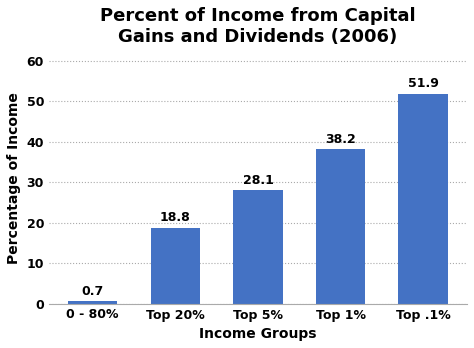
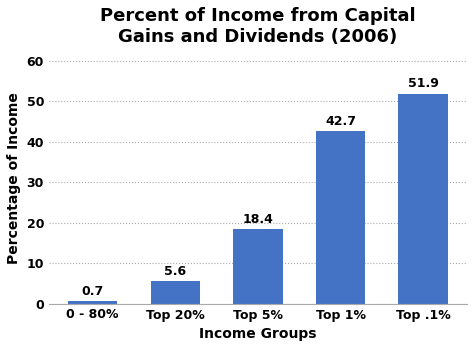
Top 20%: 18.8 -> 5.6
Top 5%: 28.1 -> 18.4
Top 1%: 38.2 -> 42.7
